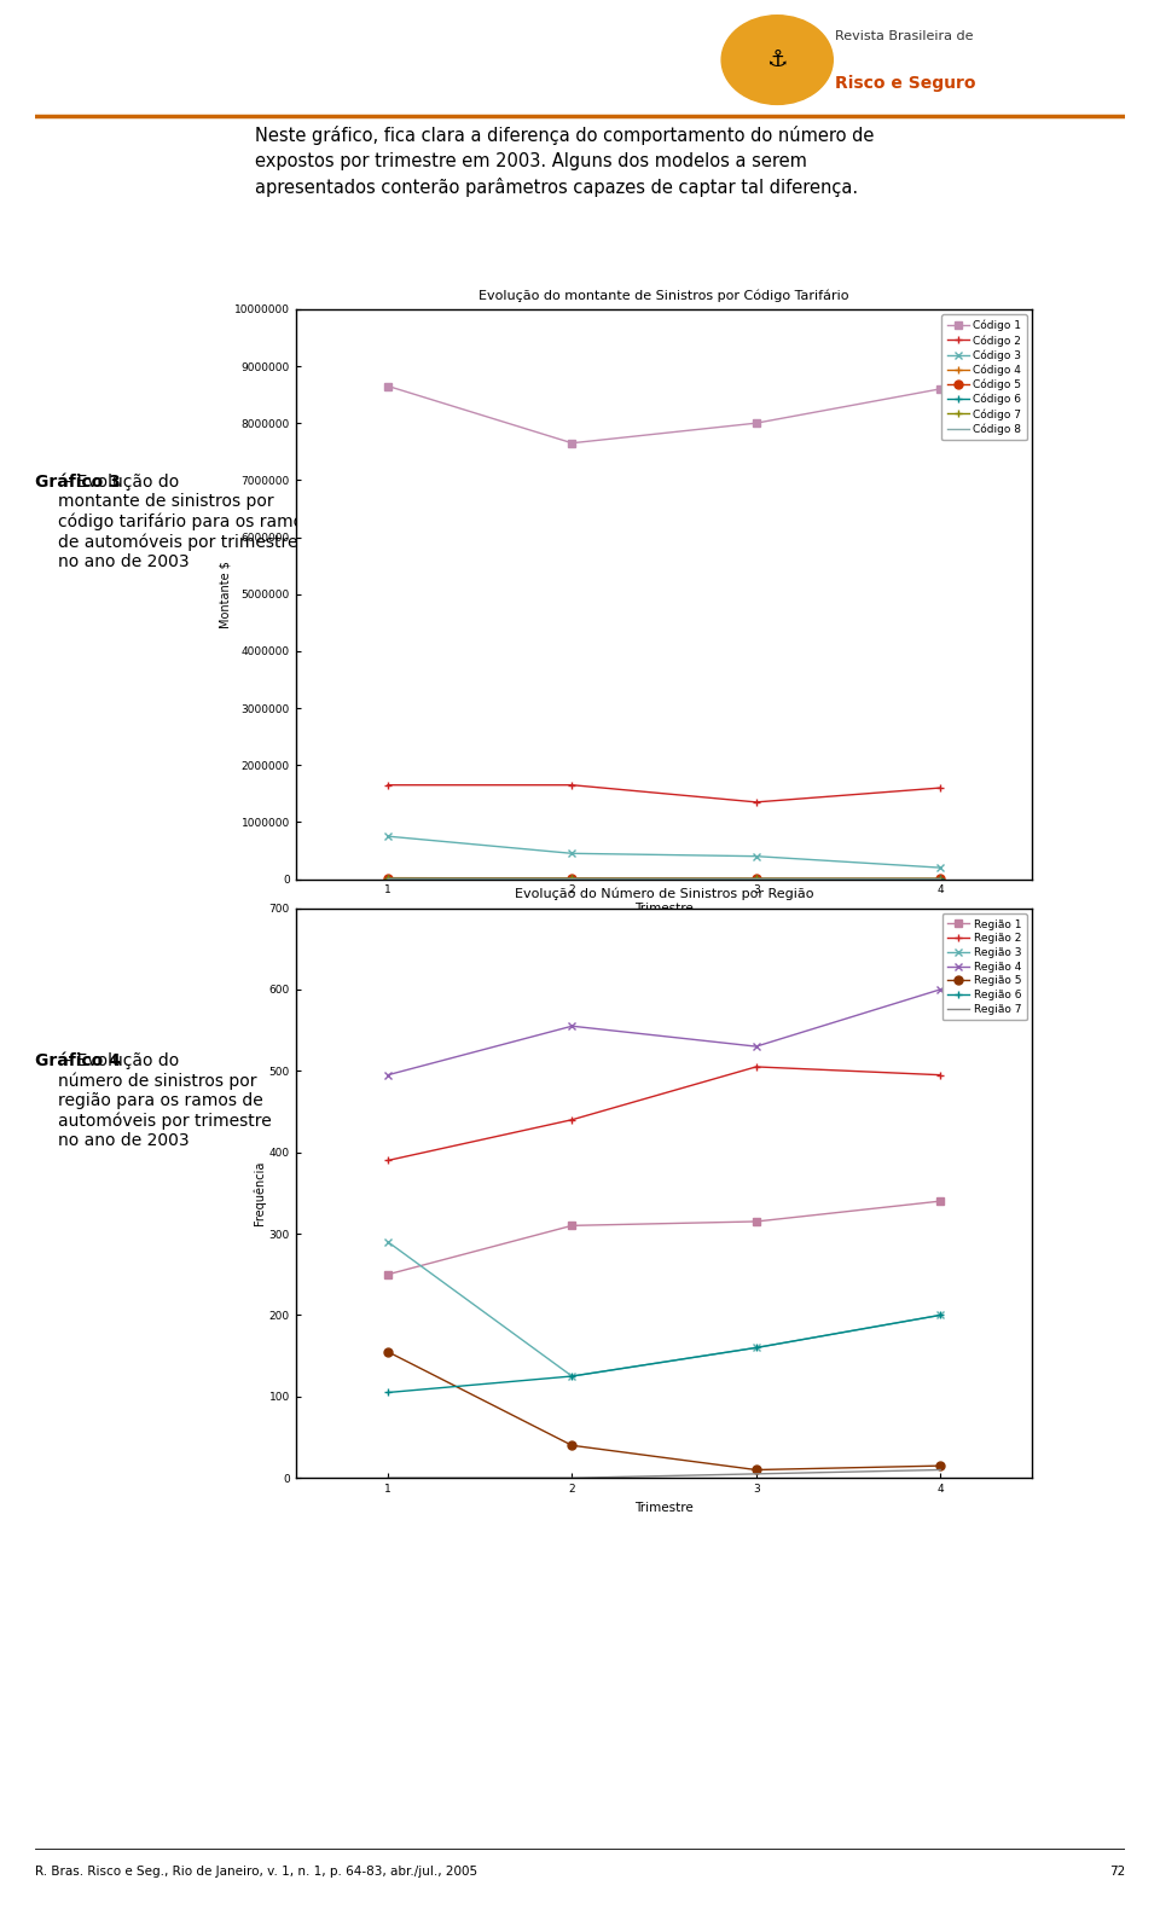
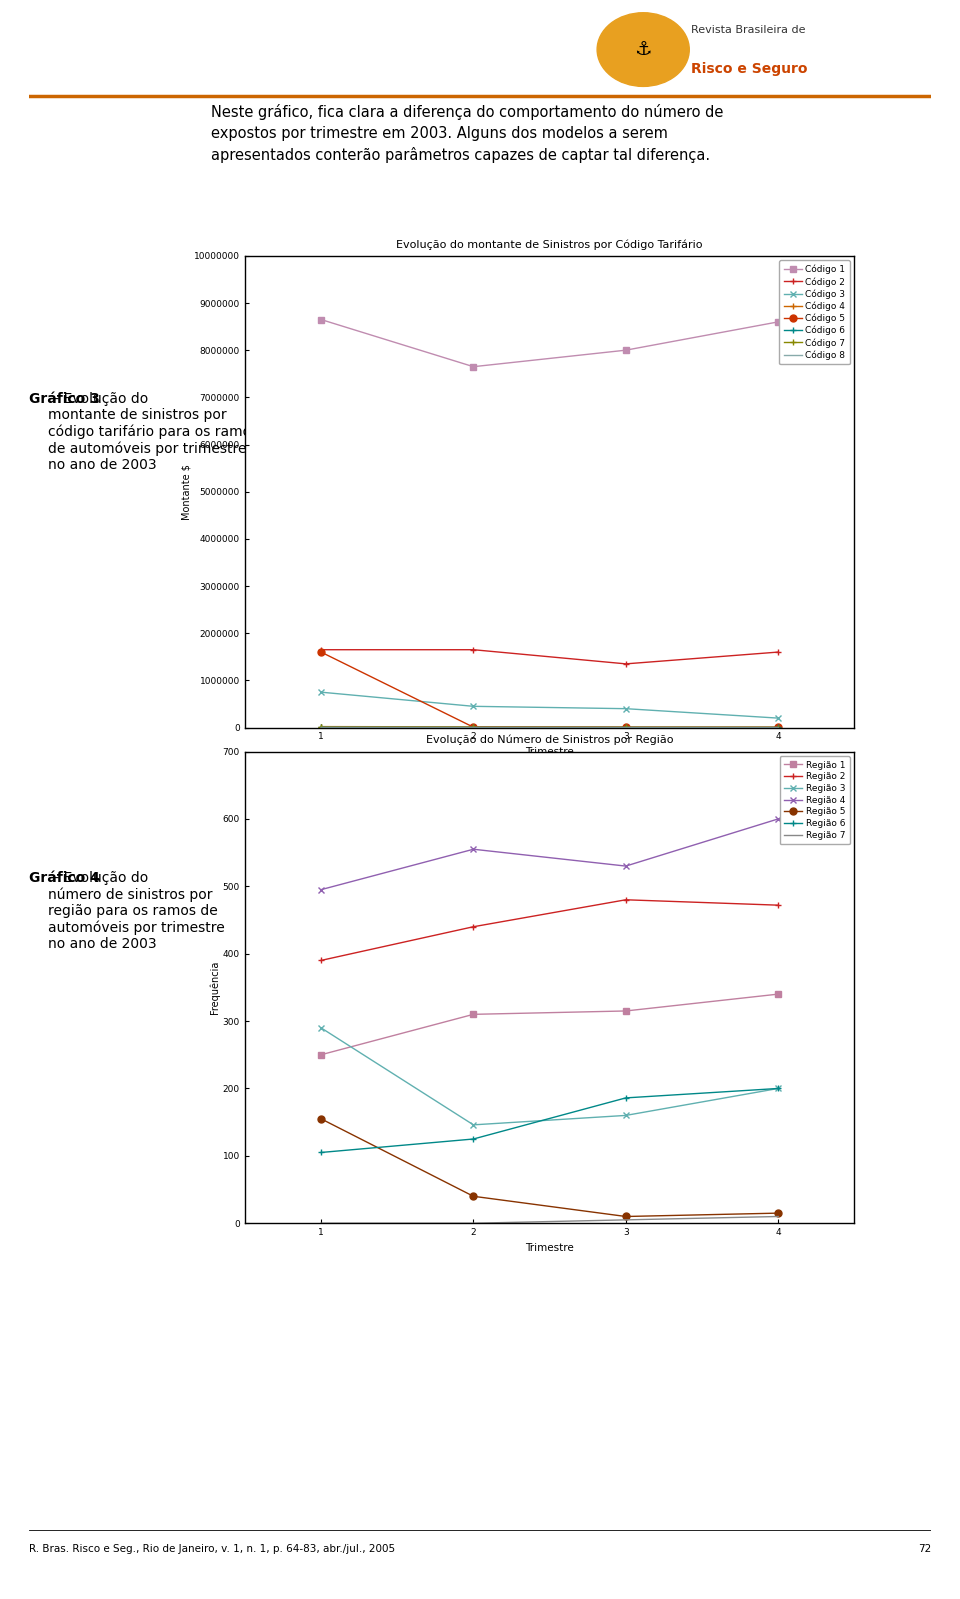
Evolução do montante de Sinistros por Código Tarifário/Código 5/1: 10000 -> 1600000
Evolução do Número de Sinistros por Região/Região 3/2: 125 -> 146
Evolução do Número de Sinistros por Região/Região 2/3: 505 -> 480
Evolução do Número de Sinistros por Região/Região 6/3: 160 -> 186
Evolução do Número de Sinistros por Região/Região 2/4: 495 -> 472
